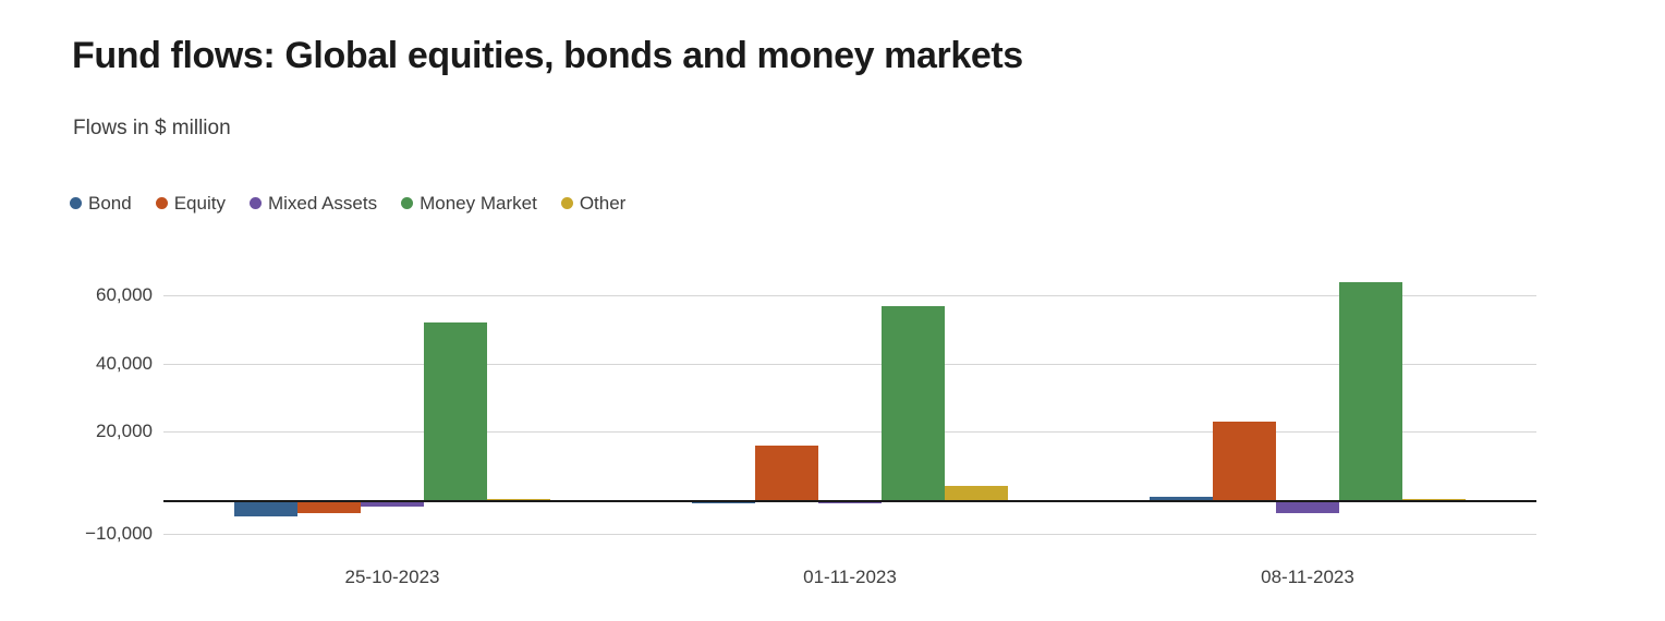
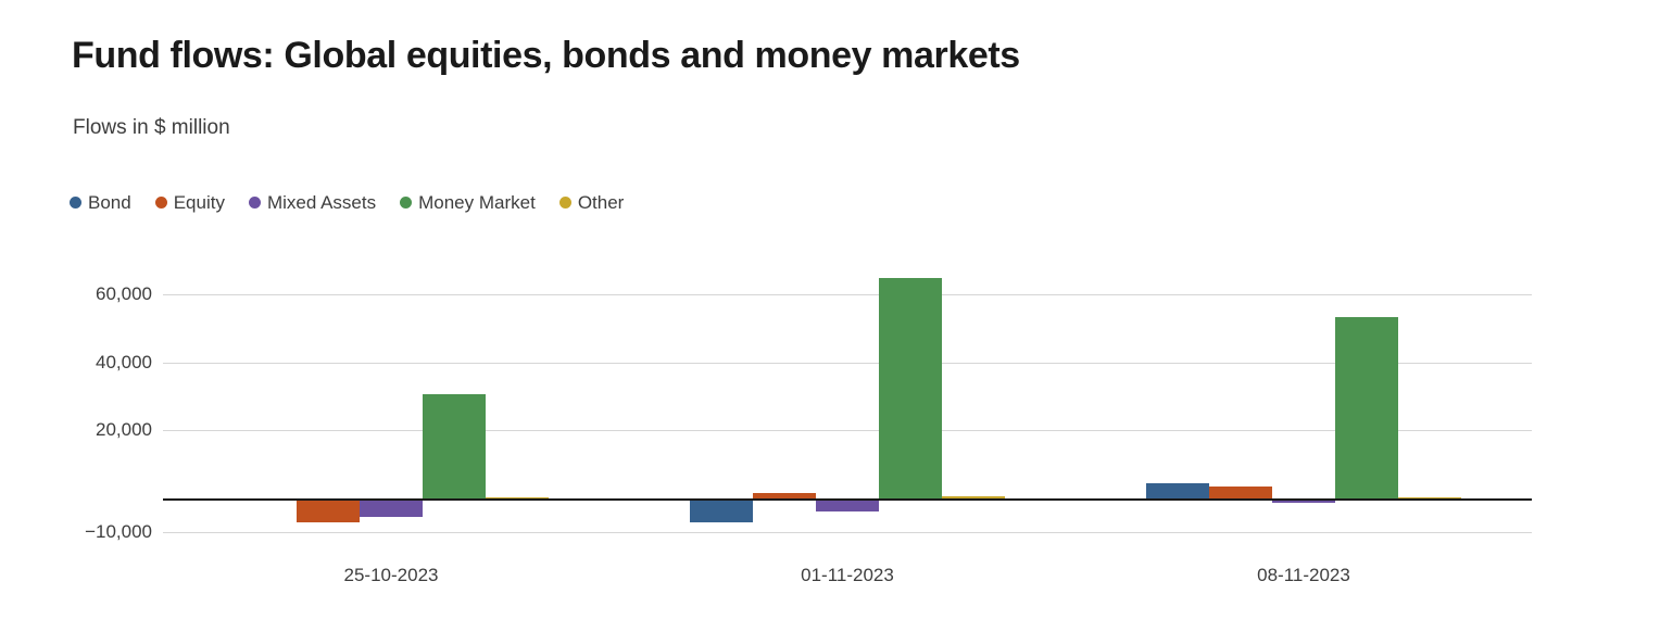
Bond/25-10-2023: -5000 -> -1000
Equity/25-10-2023: -4000 -> -7000
Mixed Assets/25-10-2023: -2000 -> -6000
Money Market/25-10-2023: 52000 -> 30000
Bond/01-11-2023: -1000 -> -7000
Equity/01-11-2023: 16000 -> 2000
Mixed Assets/01-11-2023: -1000 -> -4000
Money Market/01-11-2023: 57000 -> 65000
Other/01-11-2023: 4000 -> 1000
Bond/08-11-2023: 1000 -> 4000
Equity/08-11-2023: 23000 -> 4000
Mixed Assets/08-11-2023: -4000 -> -2000
Money Market/08-11-2023: 64000 -> 54000
